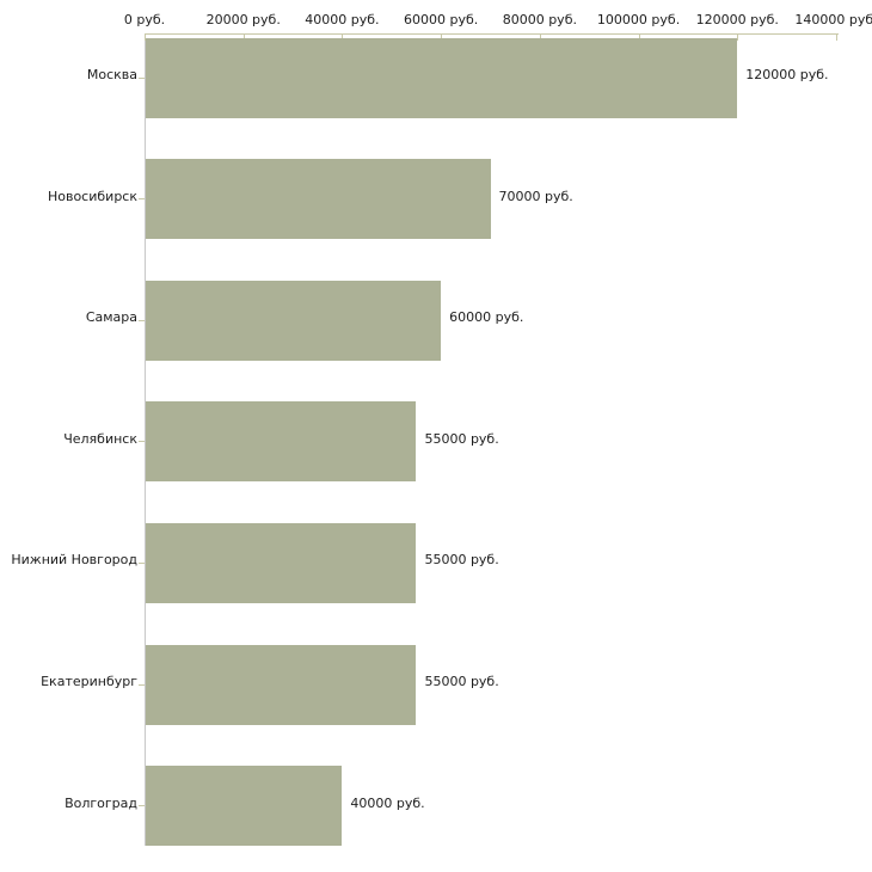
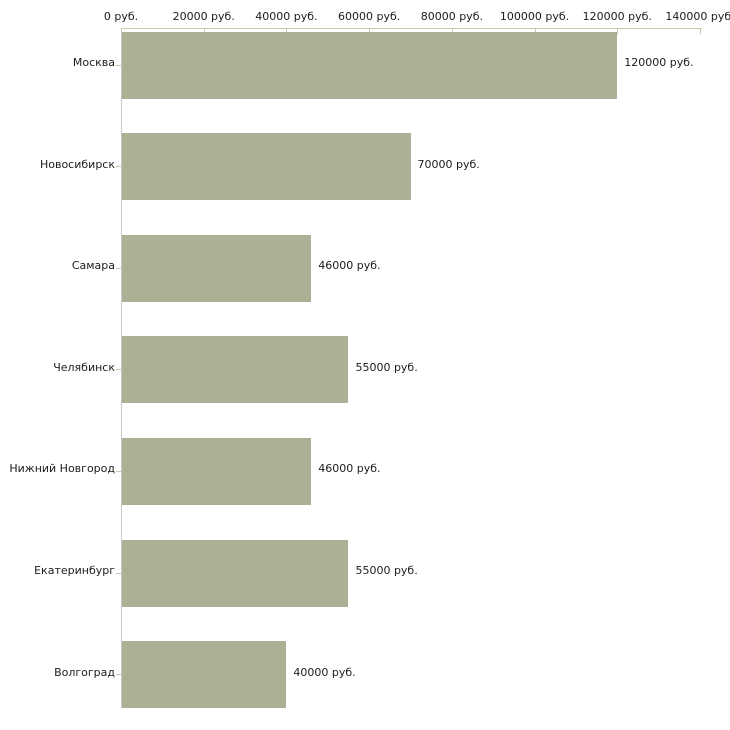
Самара: 60000 -> 46000
Нижний Новгород: 55000 -> 46000
